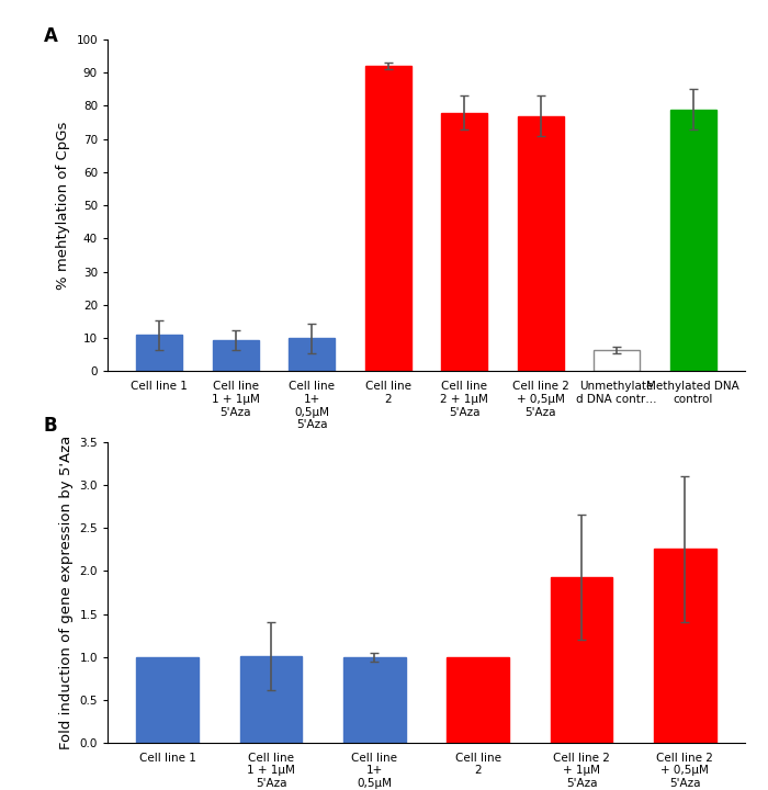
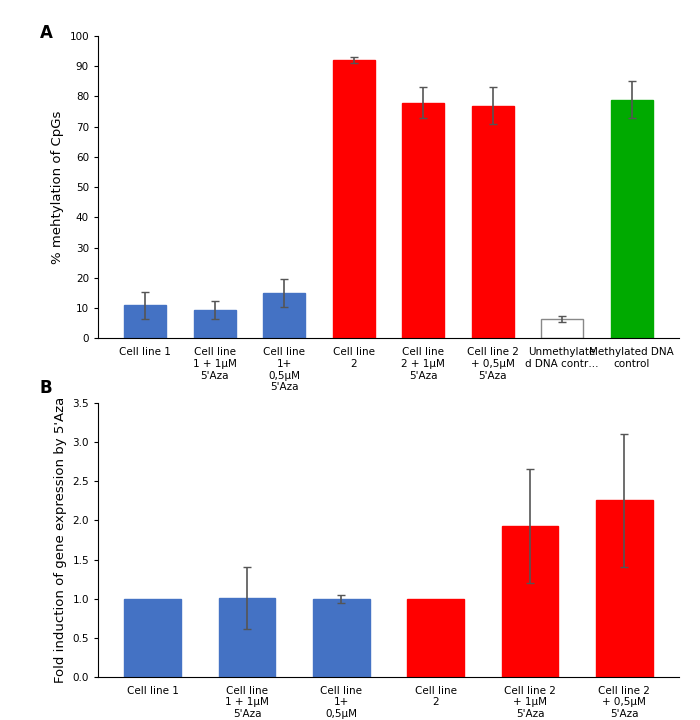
Cell line 1+ 0,5μM 5'Aza: 10.0 -> 15.0
